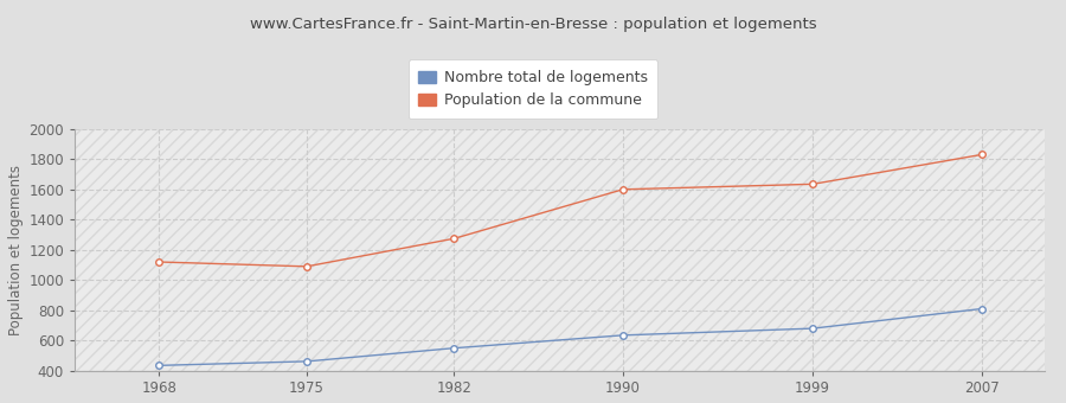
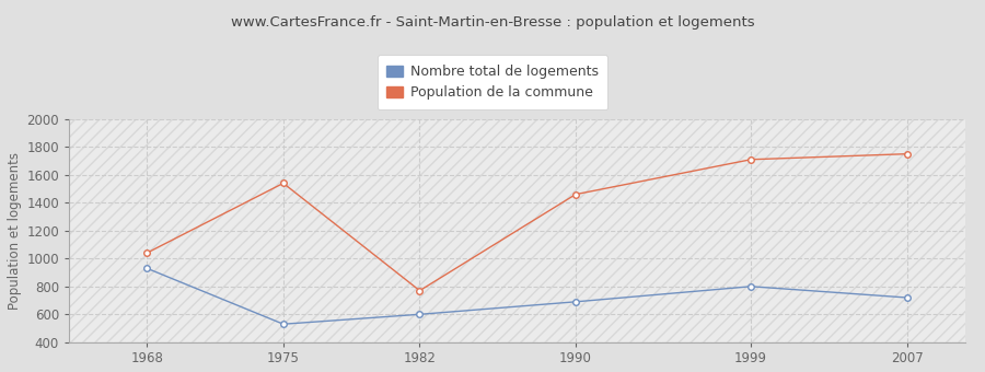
Nombre total de logements/1968: 440 -> 930
Population de la commune/1968: 1120 -> 1040
Nombre total de logements/1975: 460 -> 530
Population de la commune/1975: 1090 -> 1540
Nombre total de logements/1982: 550 -> 600
Population de la commune/1982: 1280 -> 770
Nombre total de logements/1990: 640 -> 690
Population de la commune/1990: 1600 -> 1460
Nombre total de logements/1999: 680 -> 800
Population de la commune/1999: 1640 -> 1710
Nombre total de logements/2007: 810 -> 720
Population de la commune/2007: 1830 -> 1750
